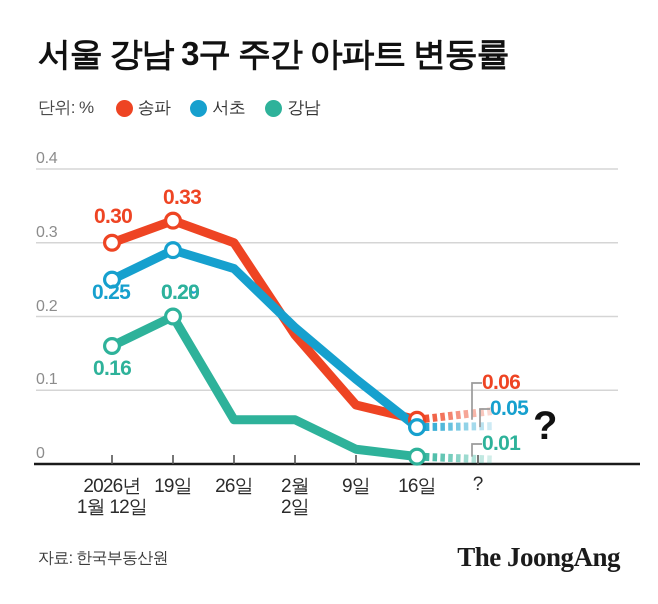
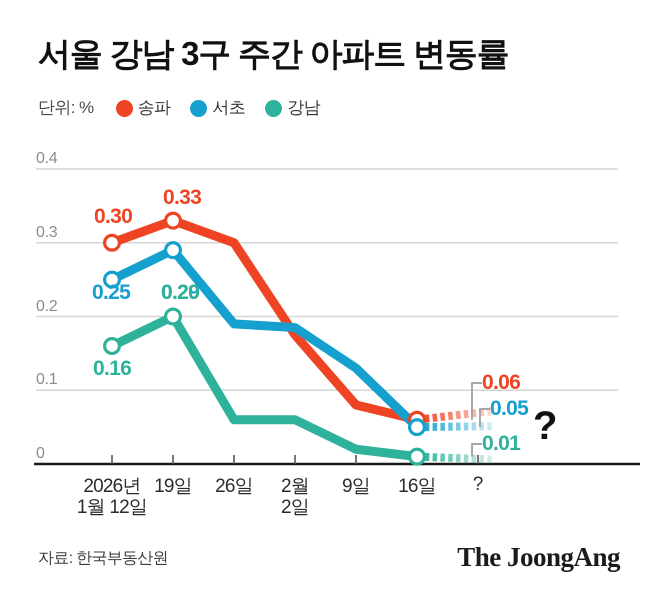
서초/26일: 0.27 -> 0.19
서초/9일: 0.12 -> 0.13
